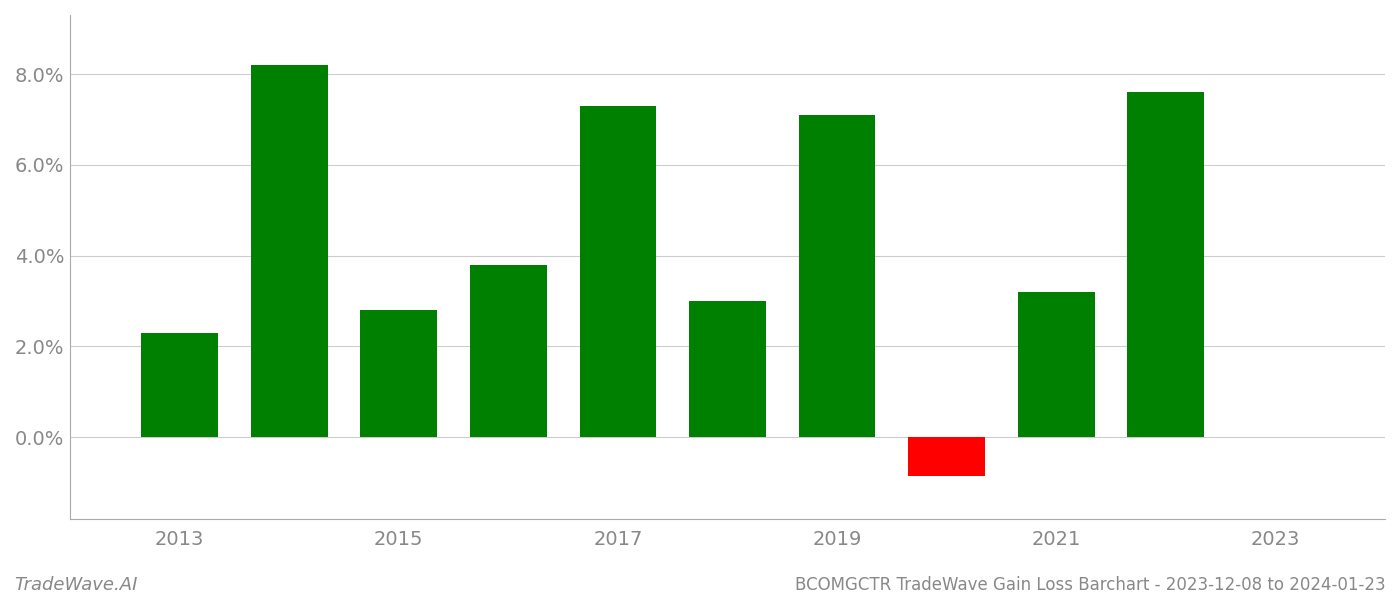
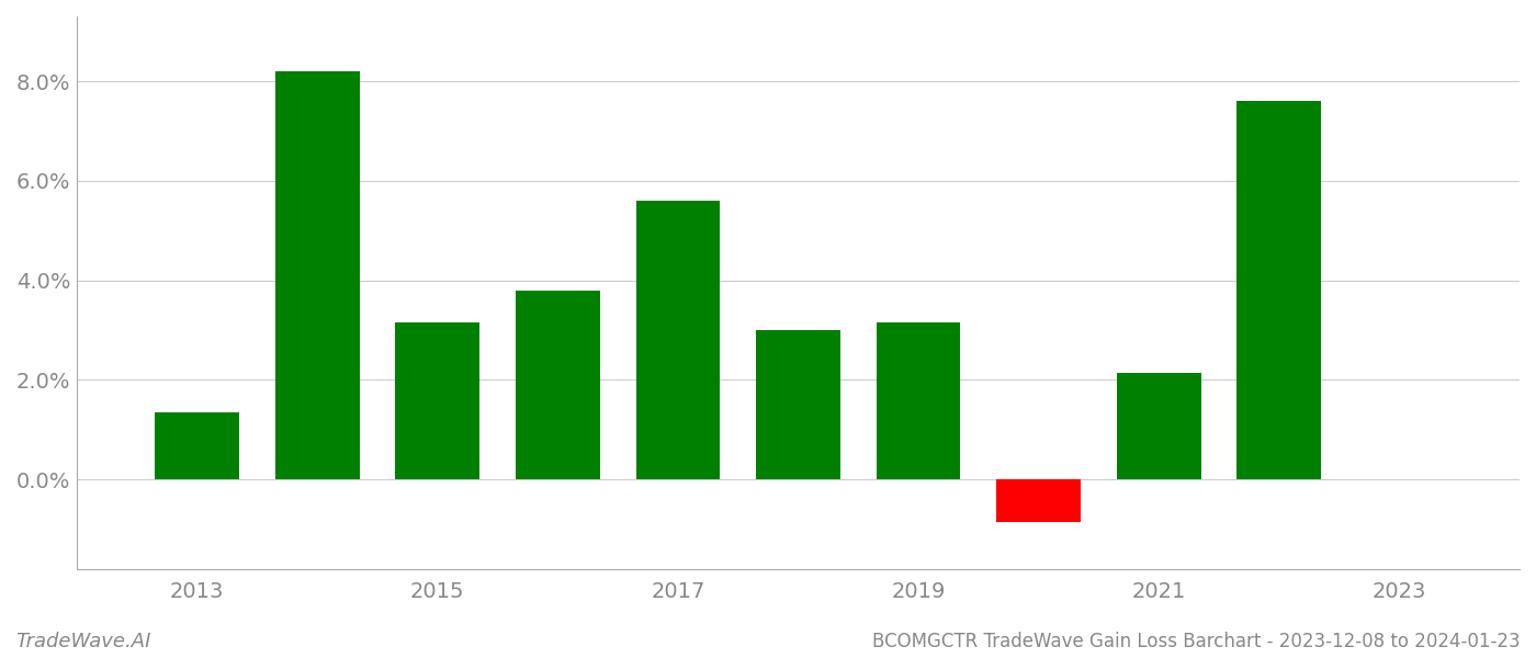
2013: 2.30% -> 1.35%
2015: 2.80% -> 3.15%
2017: 7.30% -> 5.60%
2019: 7.10% -> 3.15%
2021: 3.20% -> 2.15%
